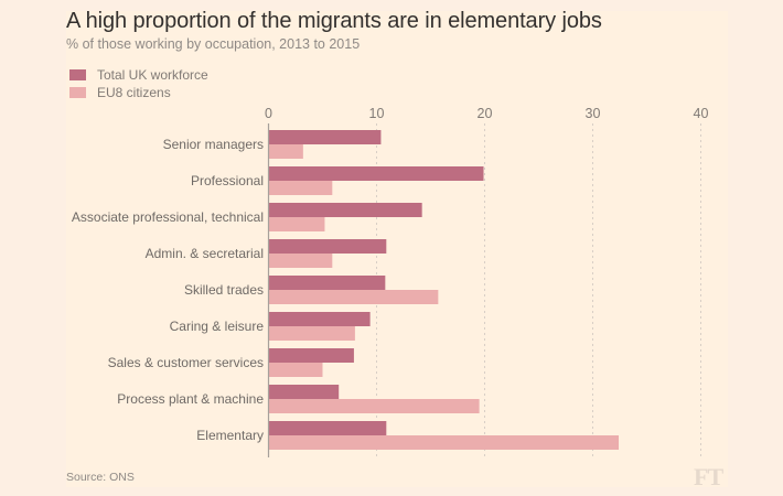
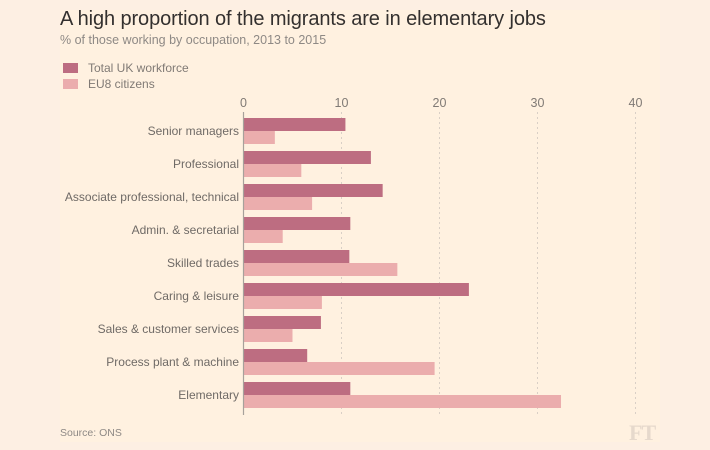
Total UK workforce/Professional: 20 -> 13
EU8 citizens/Associate professional, technical: 5 -> 7
EU8 citizens/Admin. & secretarial: 6 -> 4
Total UK workforce/Caring & leisure: 9 -> 23
